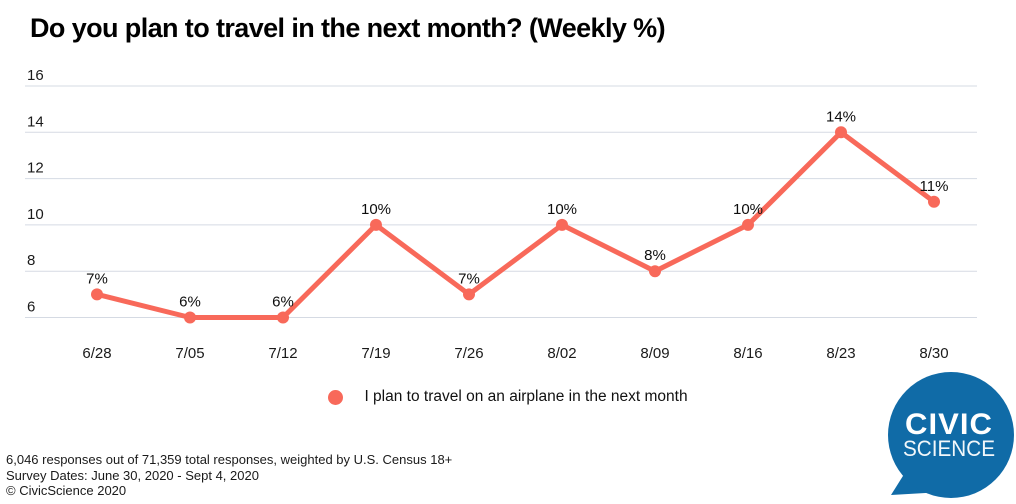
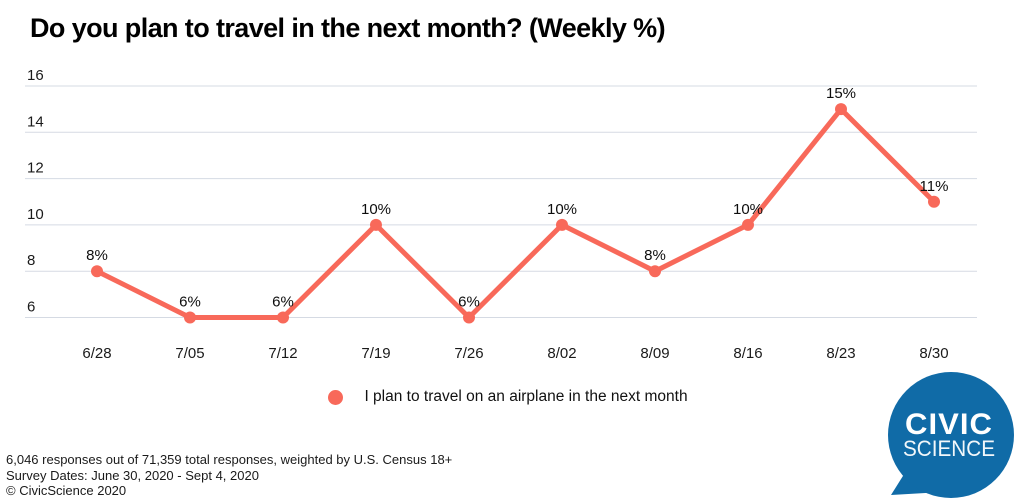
6/28: 7% -> 8%
7/26: 7% -> 6%
8/23: 14% -> 15%
